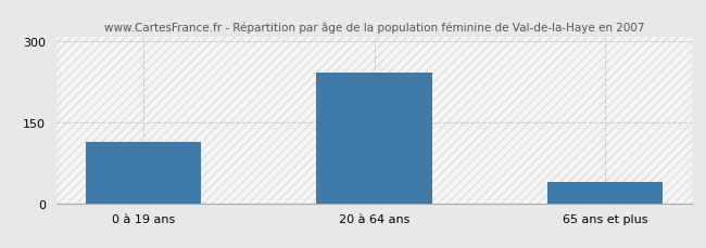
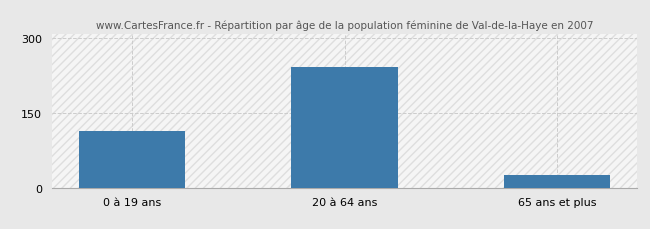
65 ans et plus: 40 -> 25
